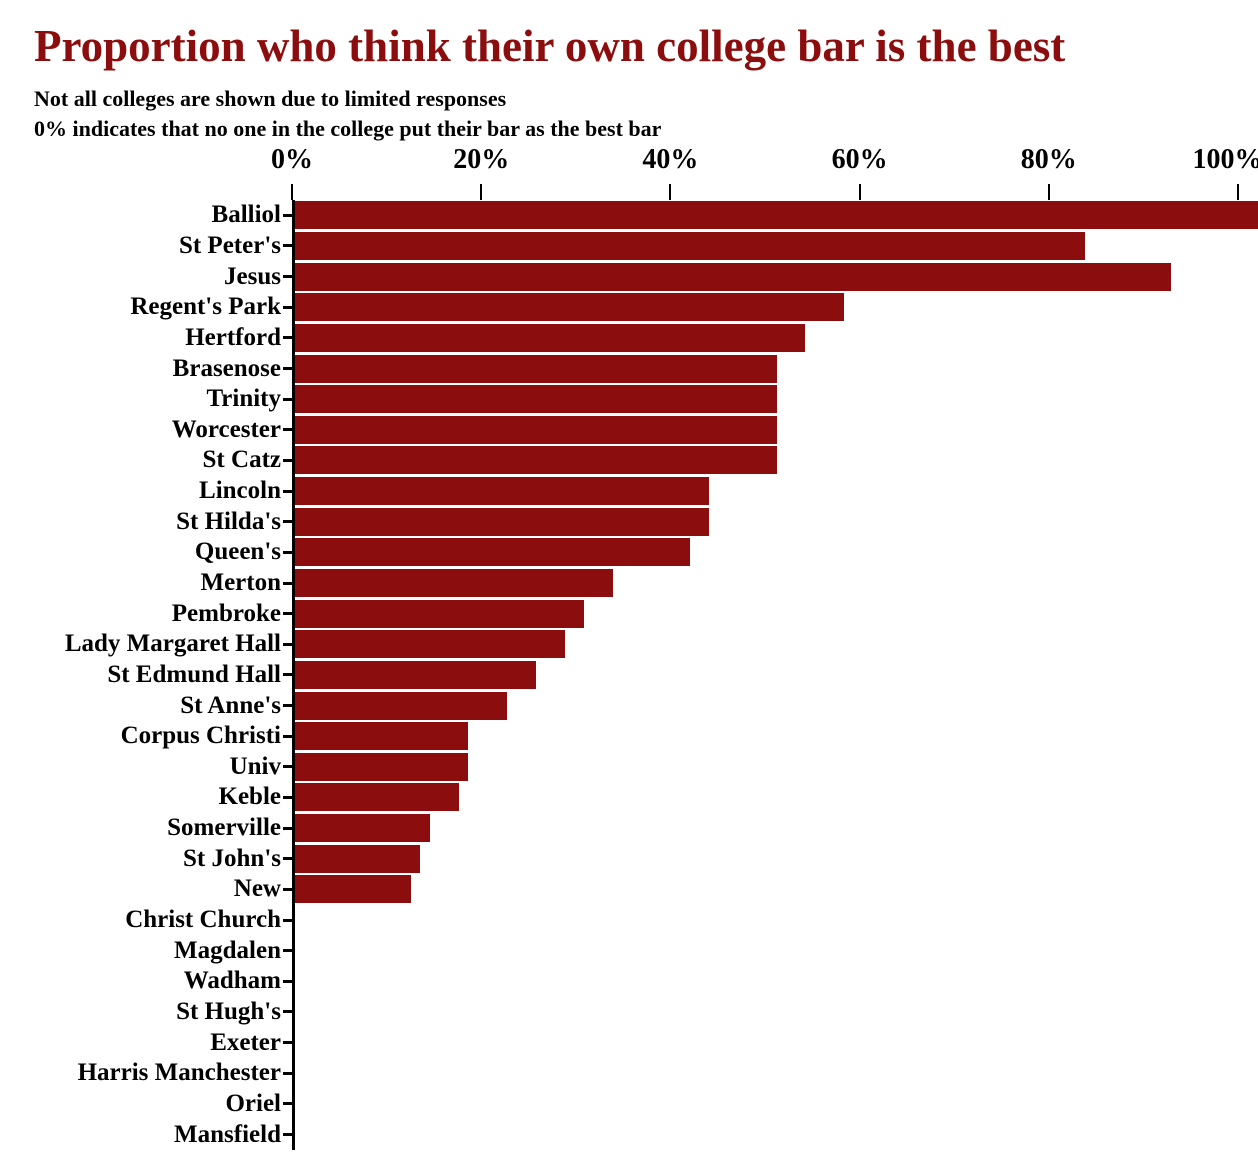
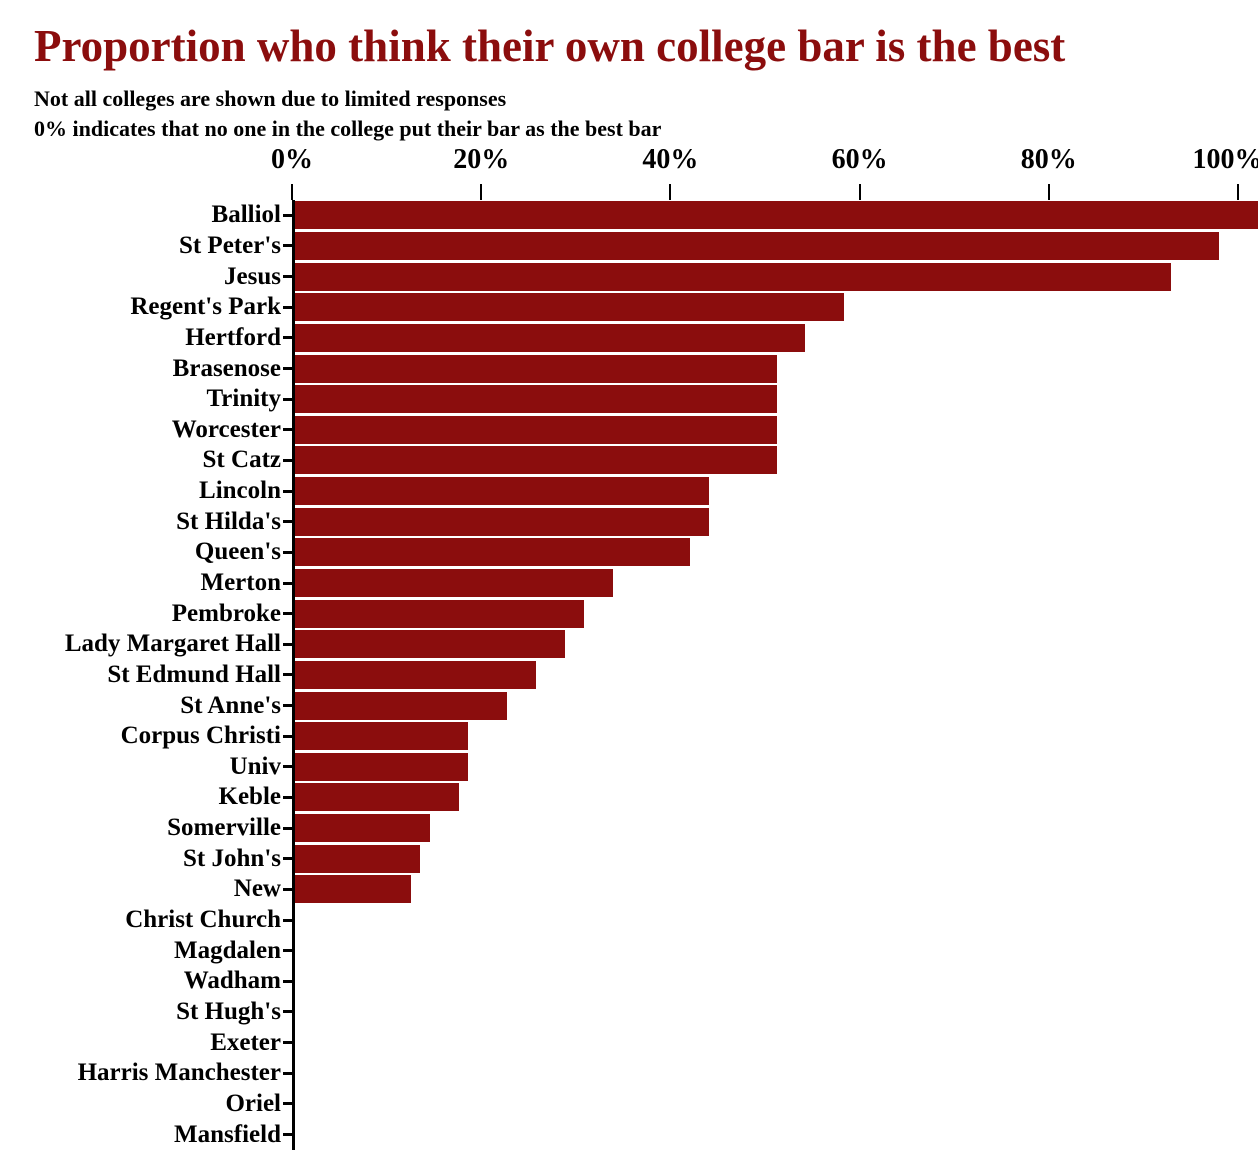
St Peter's: 82% -> 96%
